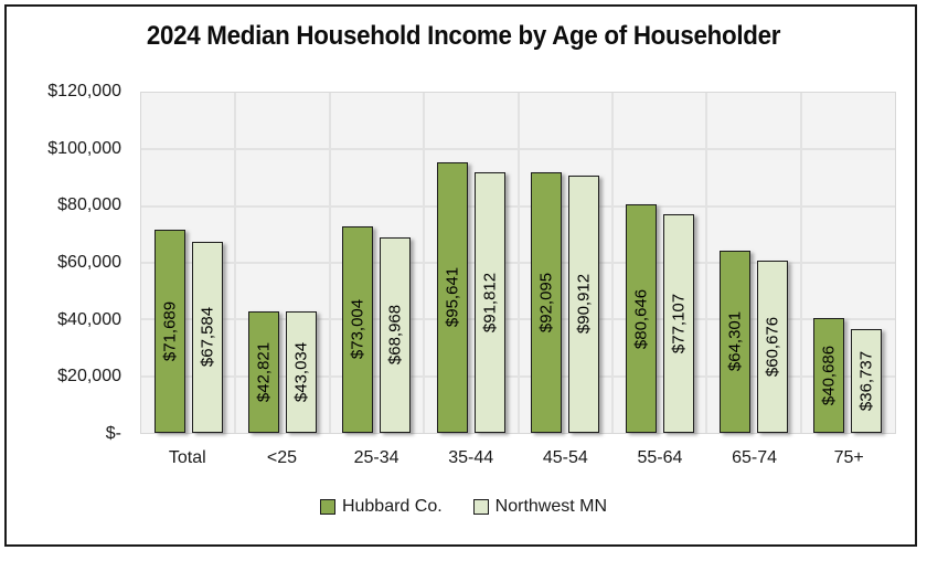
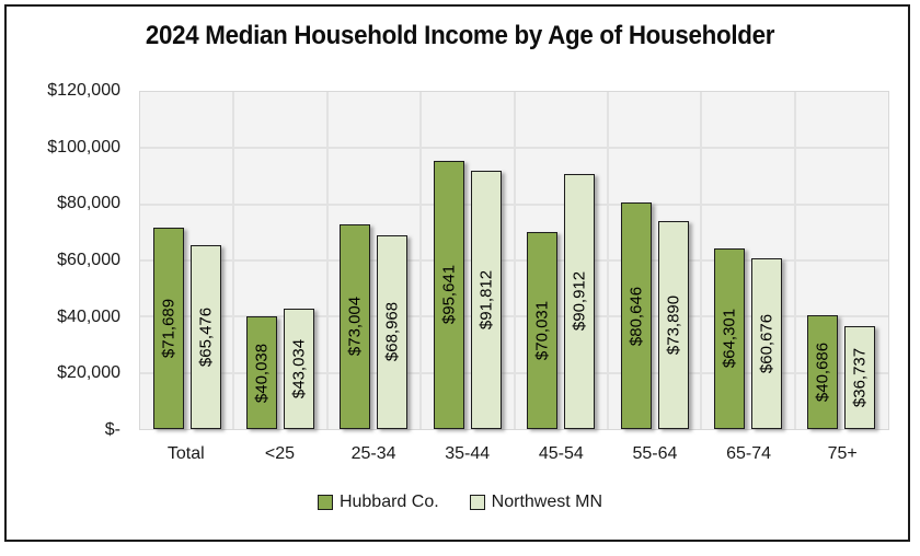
Northwest MN/Total: $67,584 -> $65,476
Hubbard Co./<25: $42,821 -> $40,038
Hubbard Co./45-54: $92,095 -> $70,031
Northwest MN/55-64: $77,107 -> $73,890
